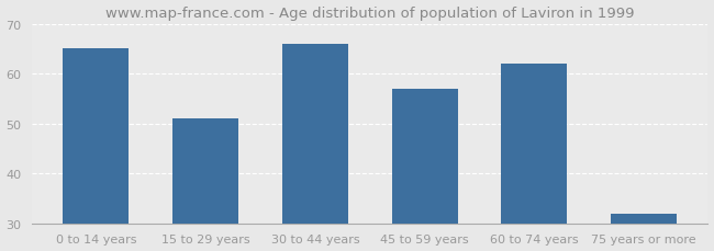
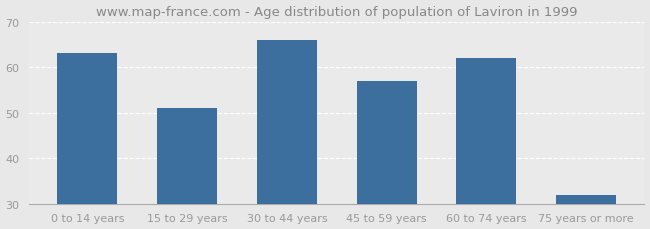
0 to 14 years: 65 -> 63
